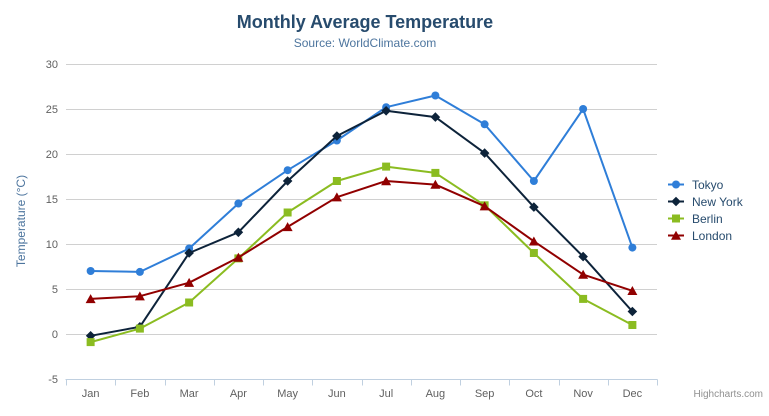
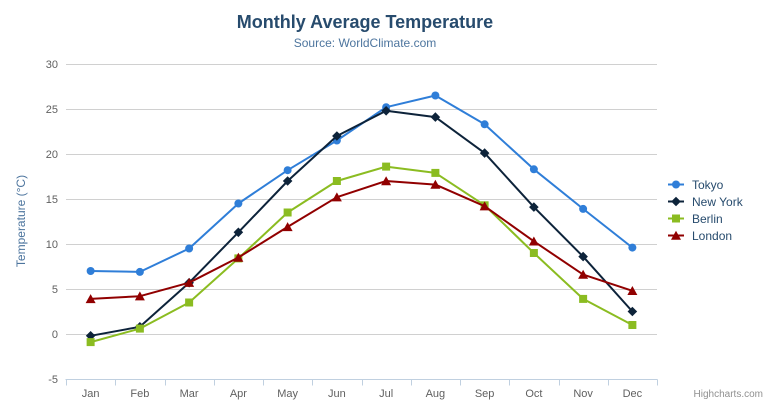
New York/Mar: 9 -> 6
Tokyo/Oct: 17 -> 18
Tokyo/Nov: 25 -> 14
